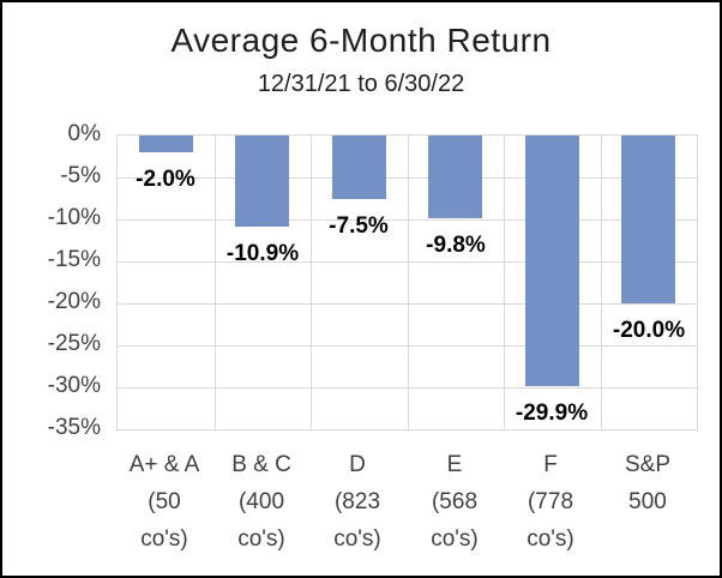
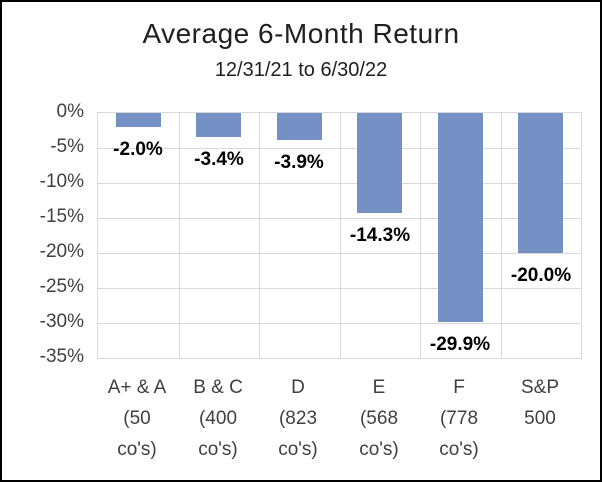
B & C (400 co's): -10.9% -> -3.4%
D (823 co's): -7.5% -> -3.9%
E (568 co's): -9.8% -> -14.3%
